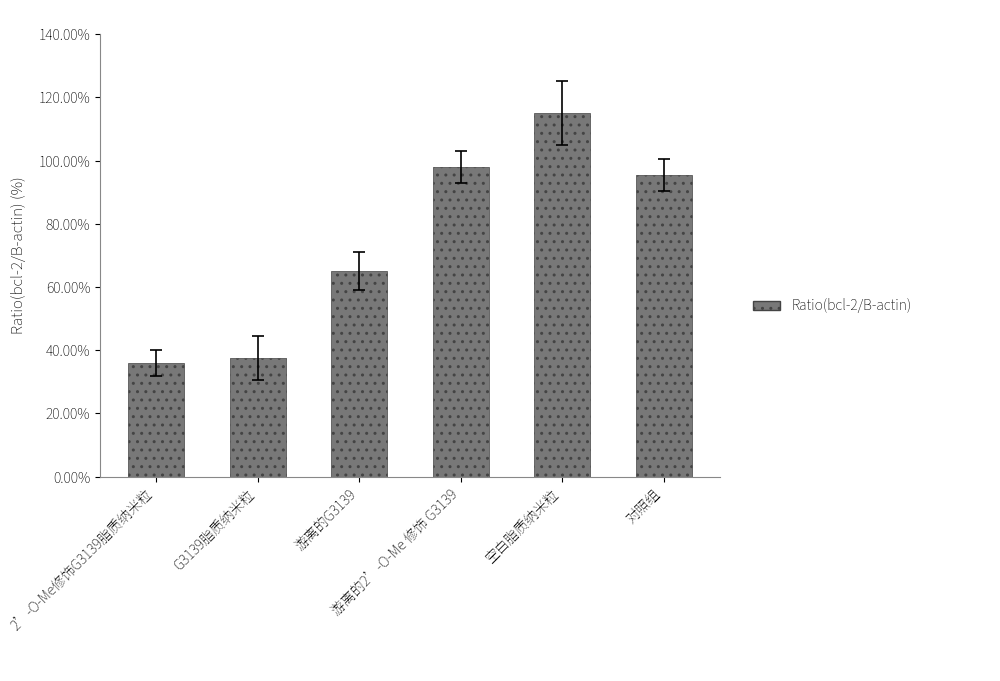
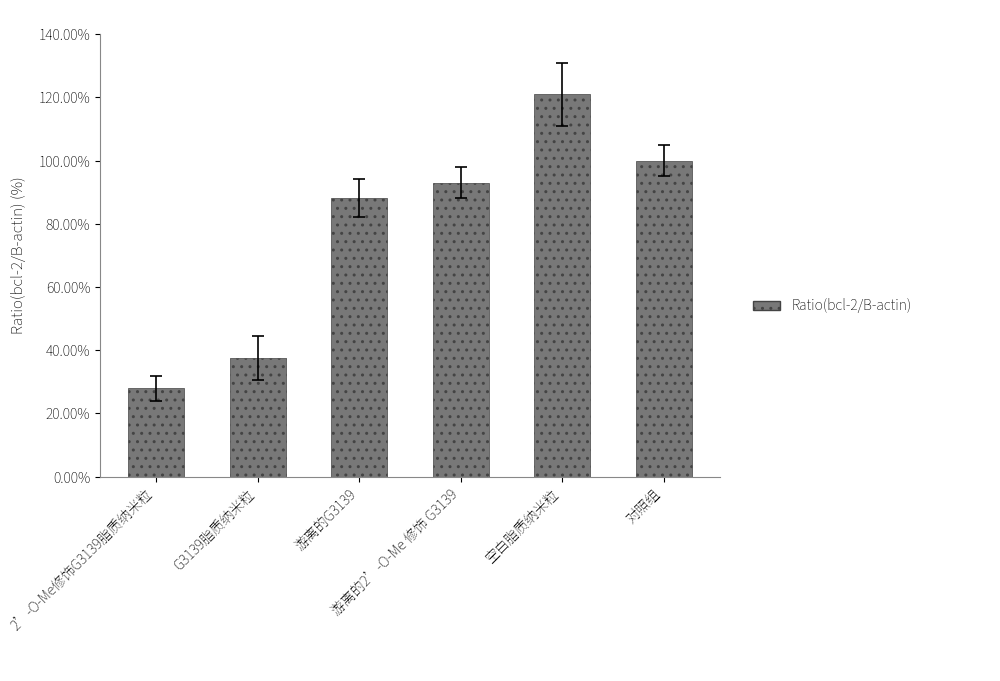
2’-O-Me修饰G3139脂质纳米粒: 36.0% -> 28.0%
游离的G3139: 65.0% -> 88.0%
游离的2’-O-Me 修饰 G3139: 98.0% -> 93.0%
空白脂质纳米粒: 115.0% -> 121.0%
对照组: 95.5% -> 100.0%
